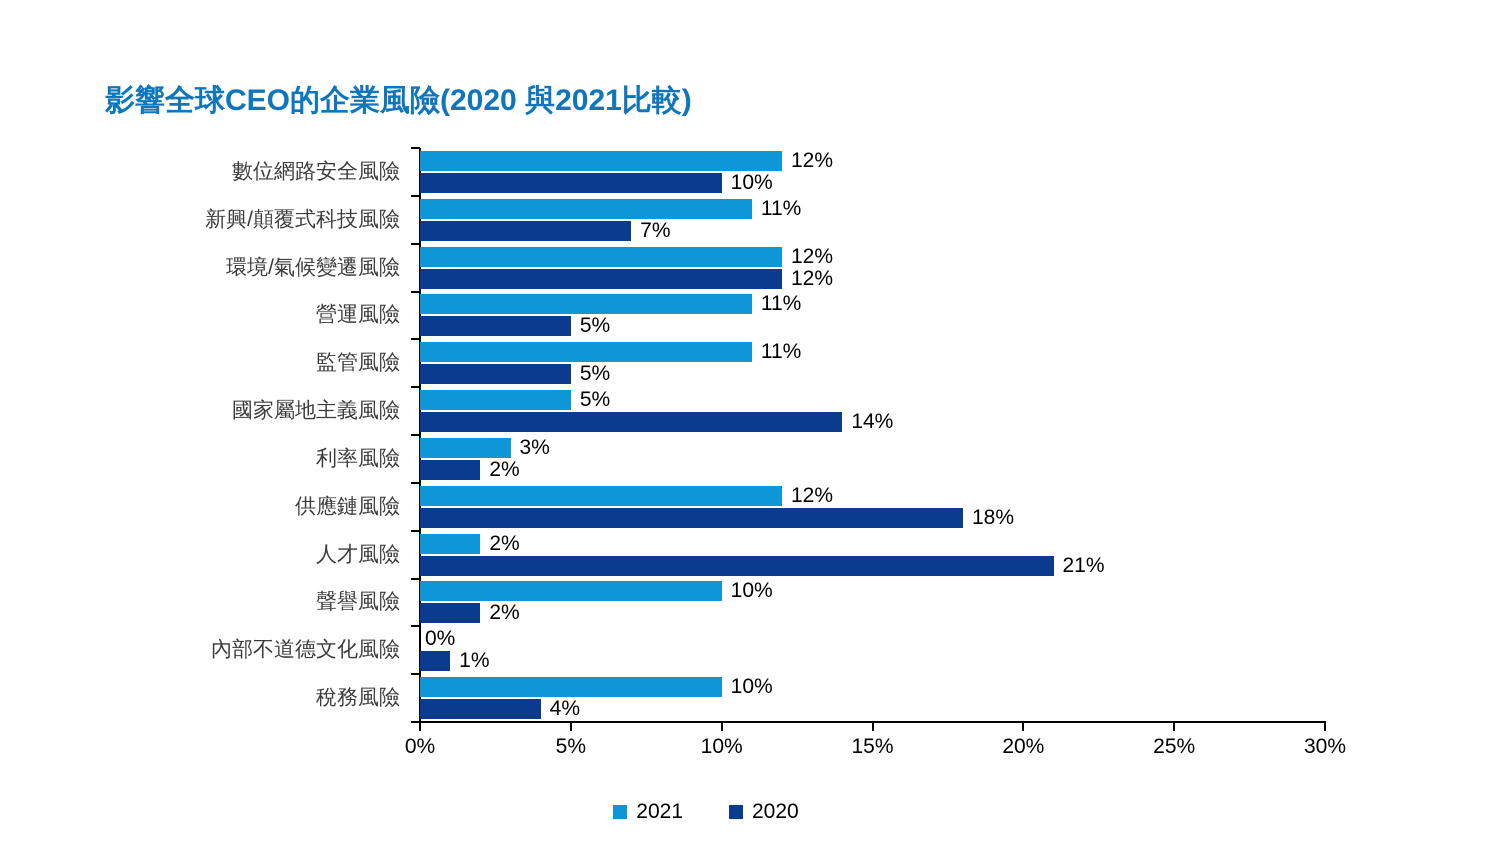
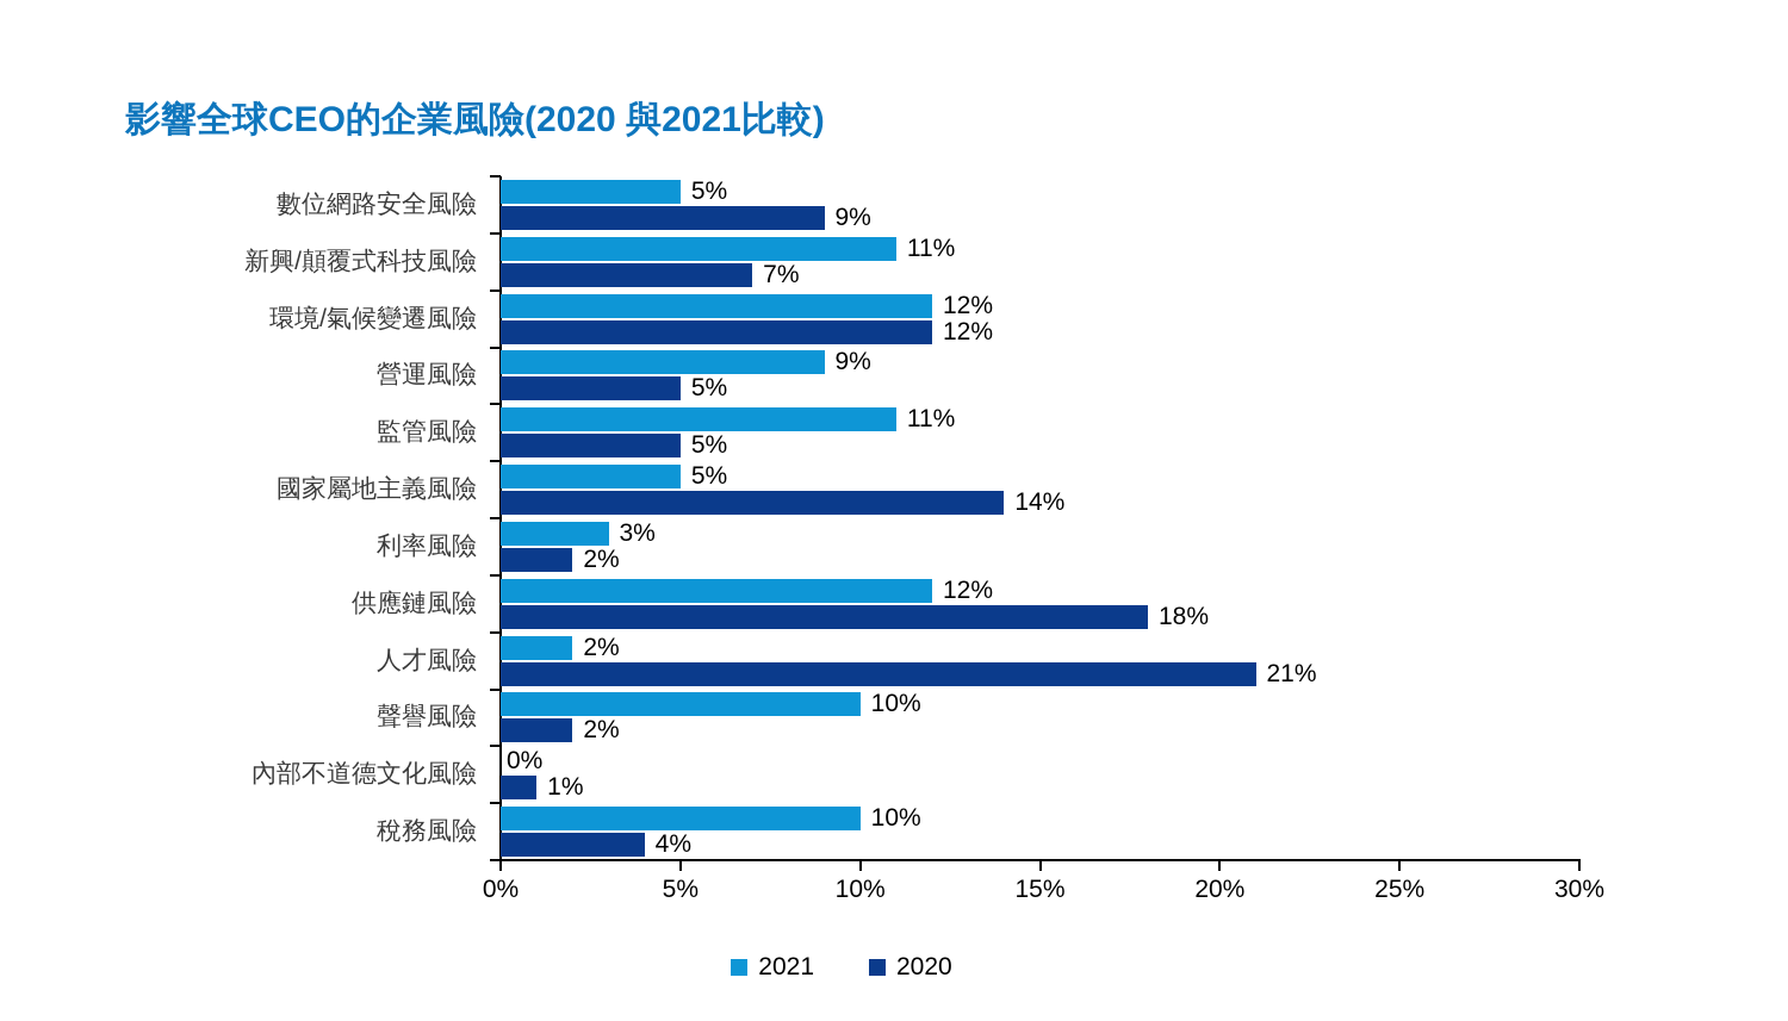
2021/數位網路安全風險: 12% -> 5%
2020/數位網路安全風險: 10% -> 9%
2021/營運風險: 11% -> 9%
